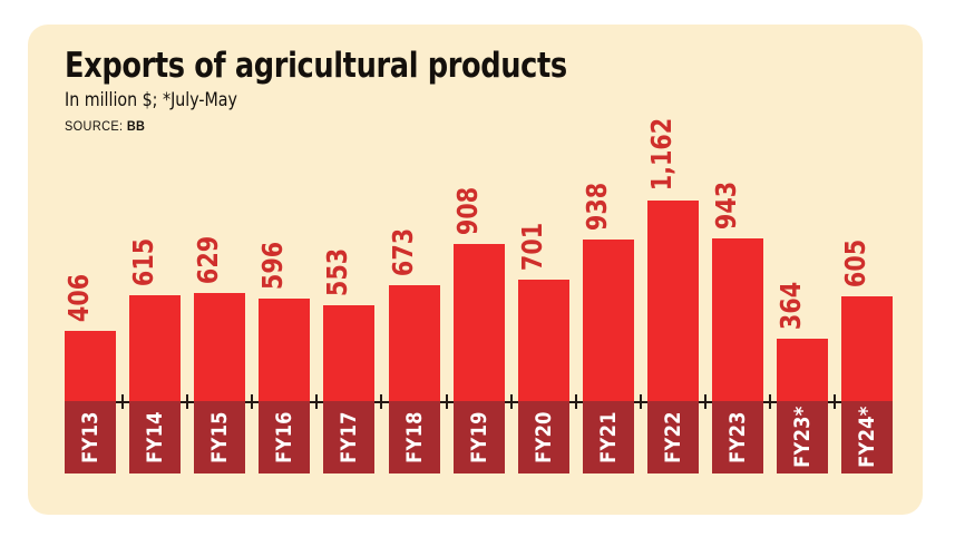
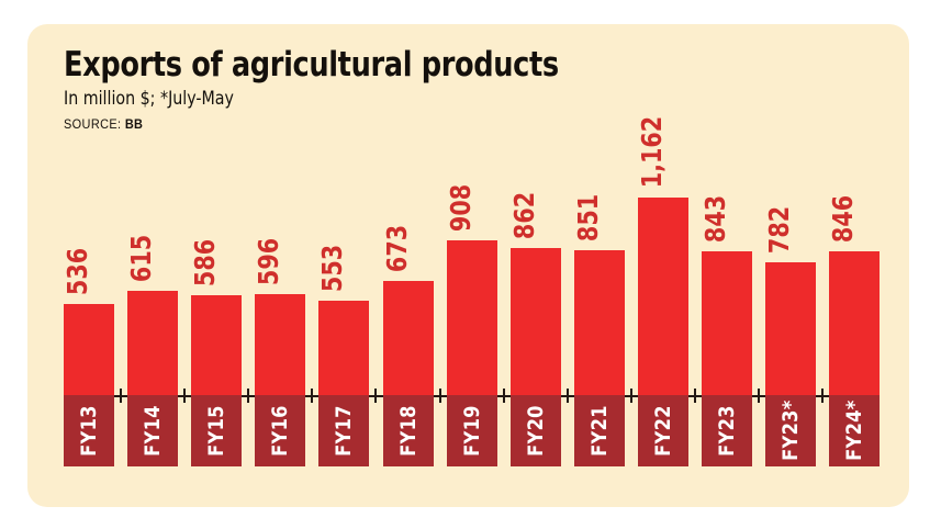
FY13: 406 -> 536
FY15: 629 -> 586
FY20: 701 -> 862
FY21: 938 -> 851
FY23: 943 -> 843
FY23*: 364 -> 782
FY24*: 605 -> 846
